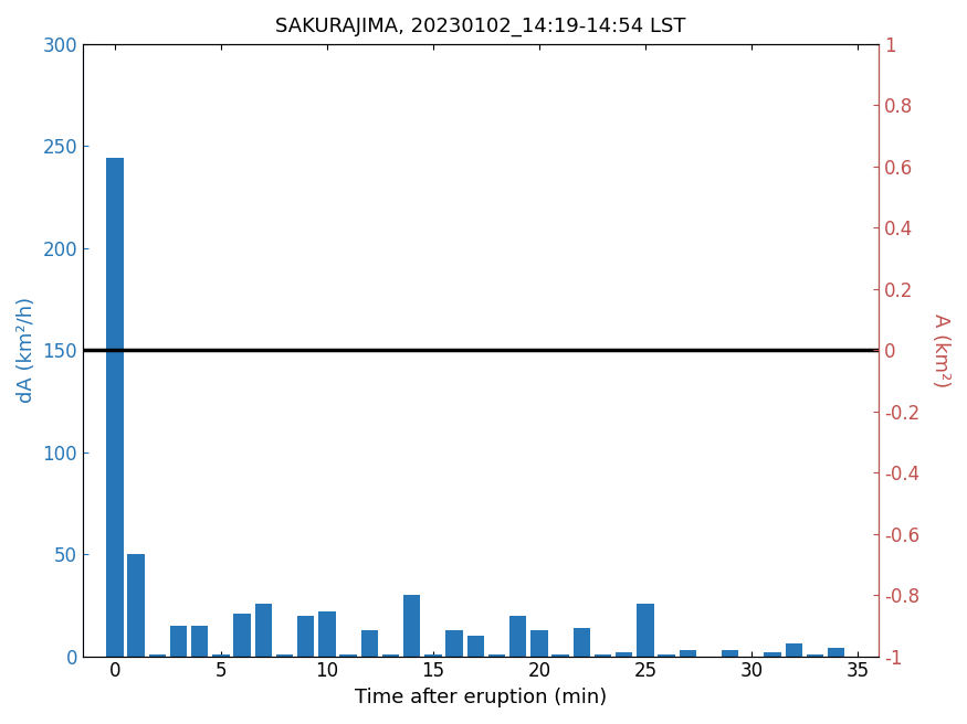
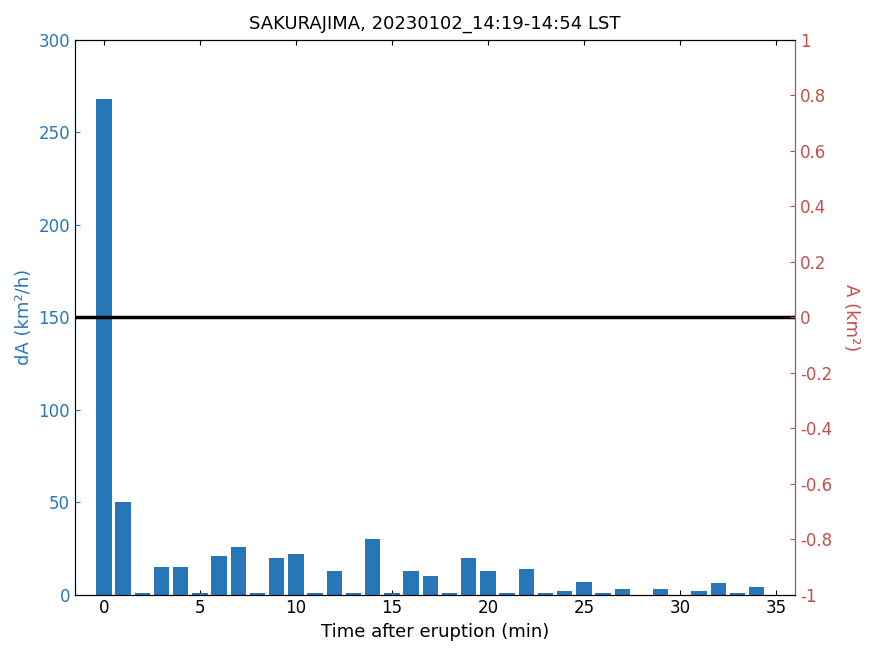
0: 244 -> 268
25: 26 -> 7
